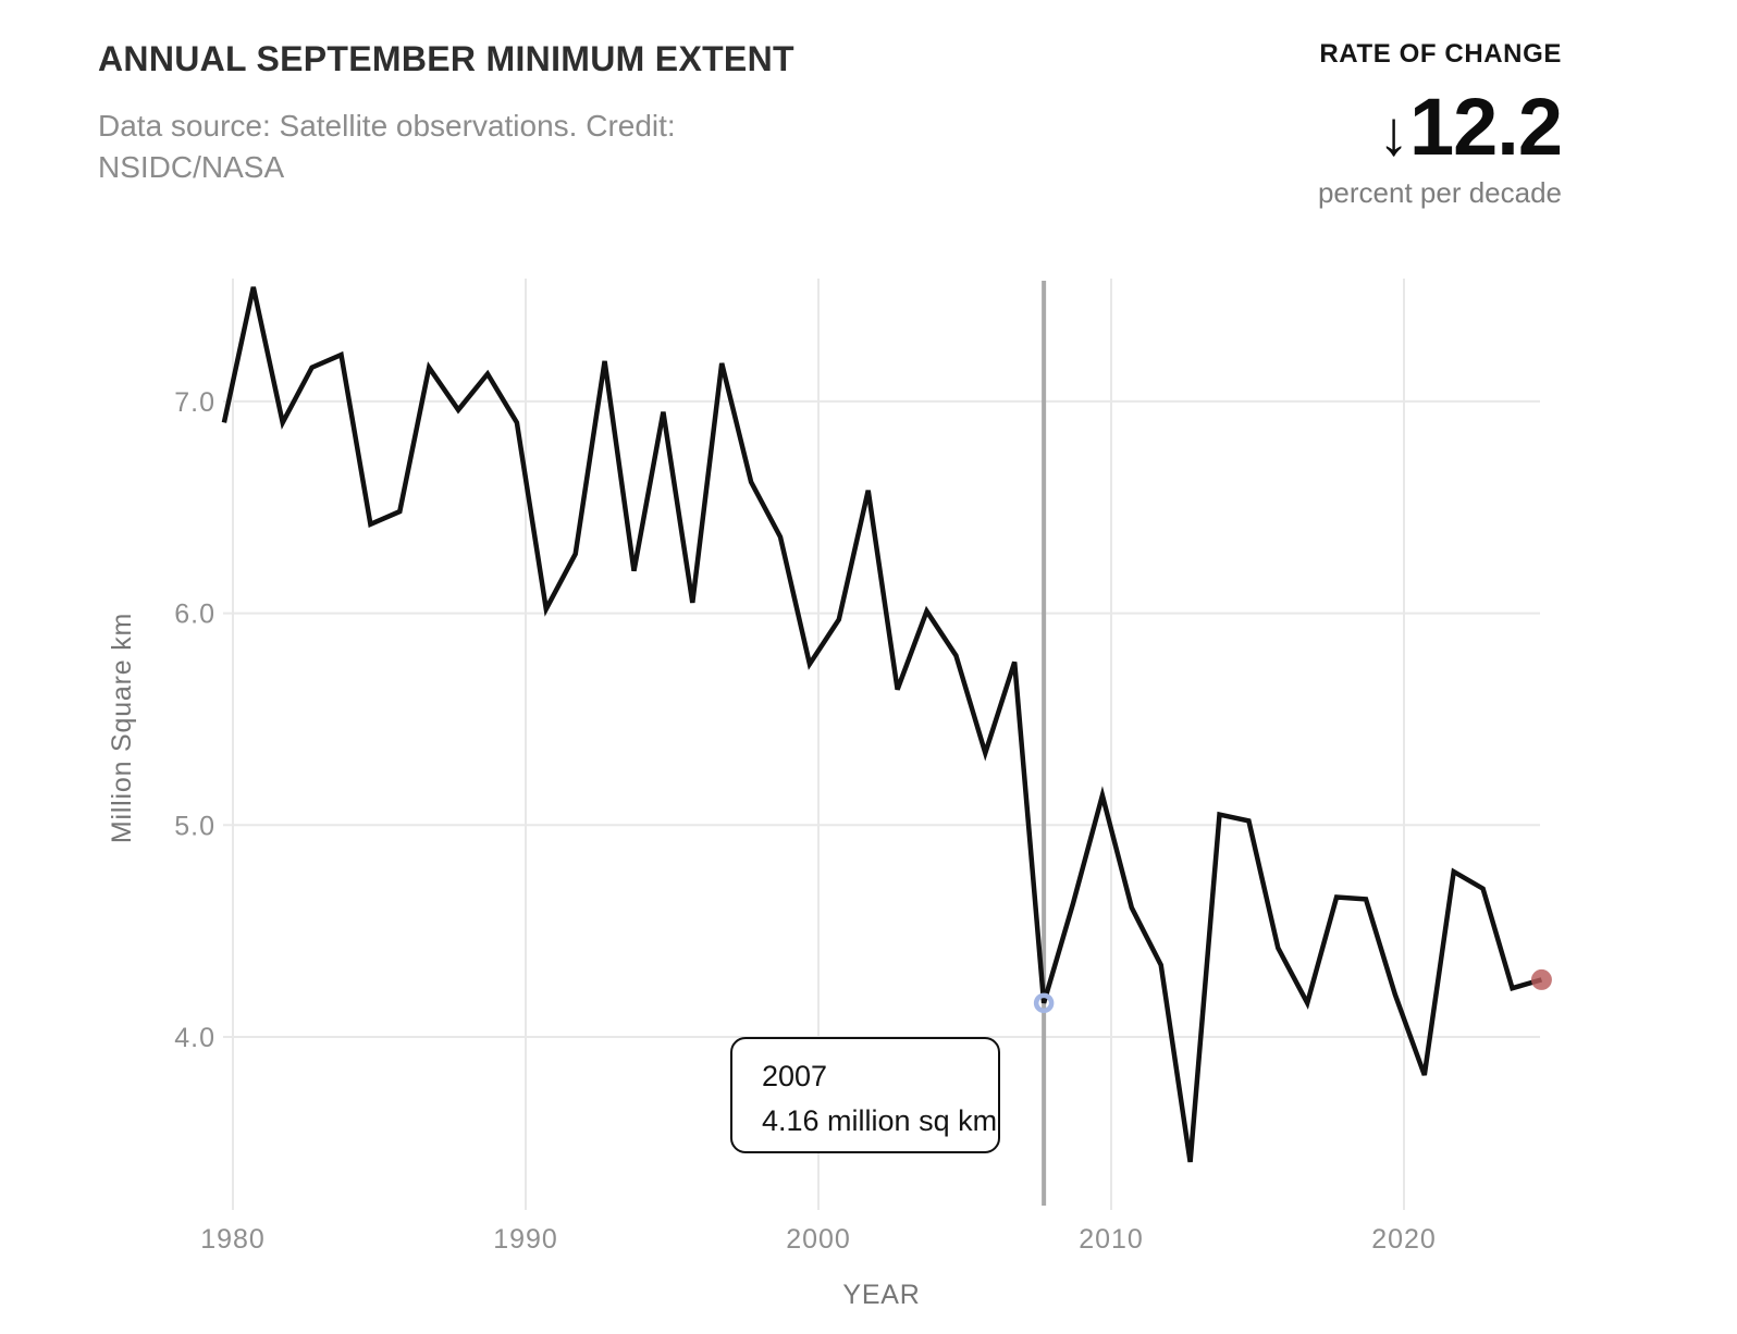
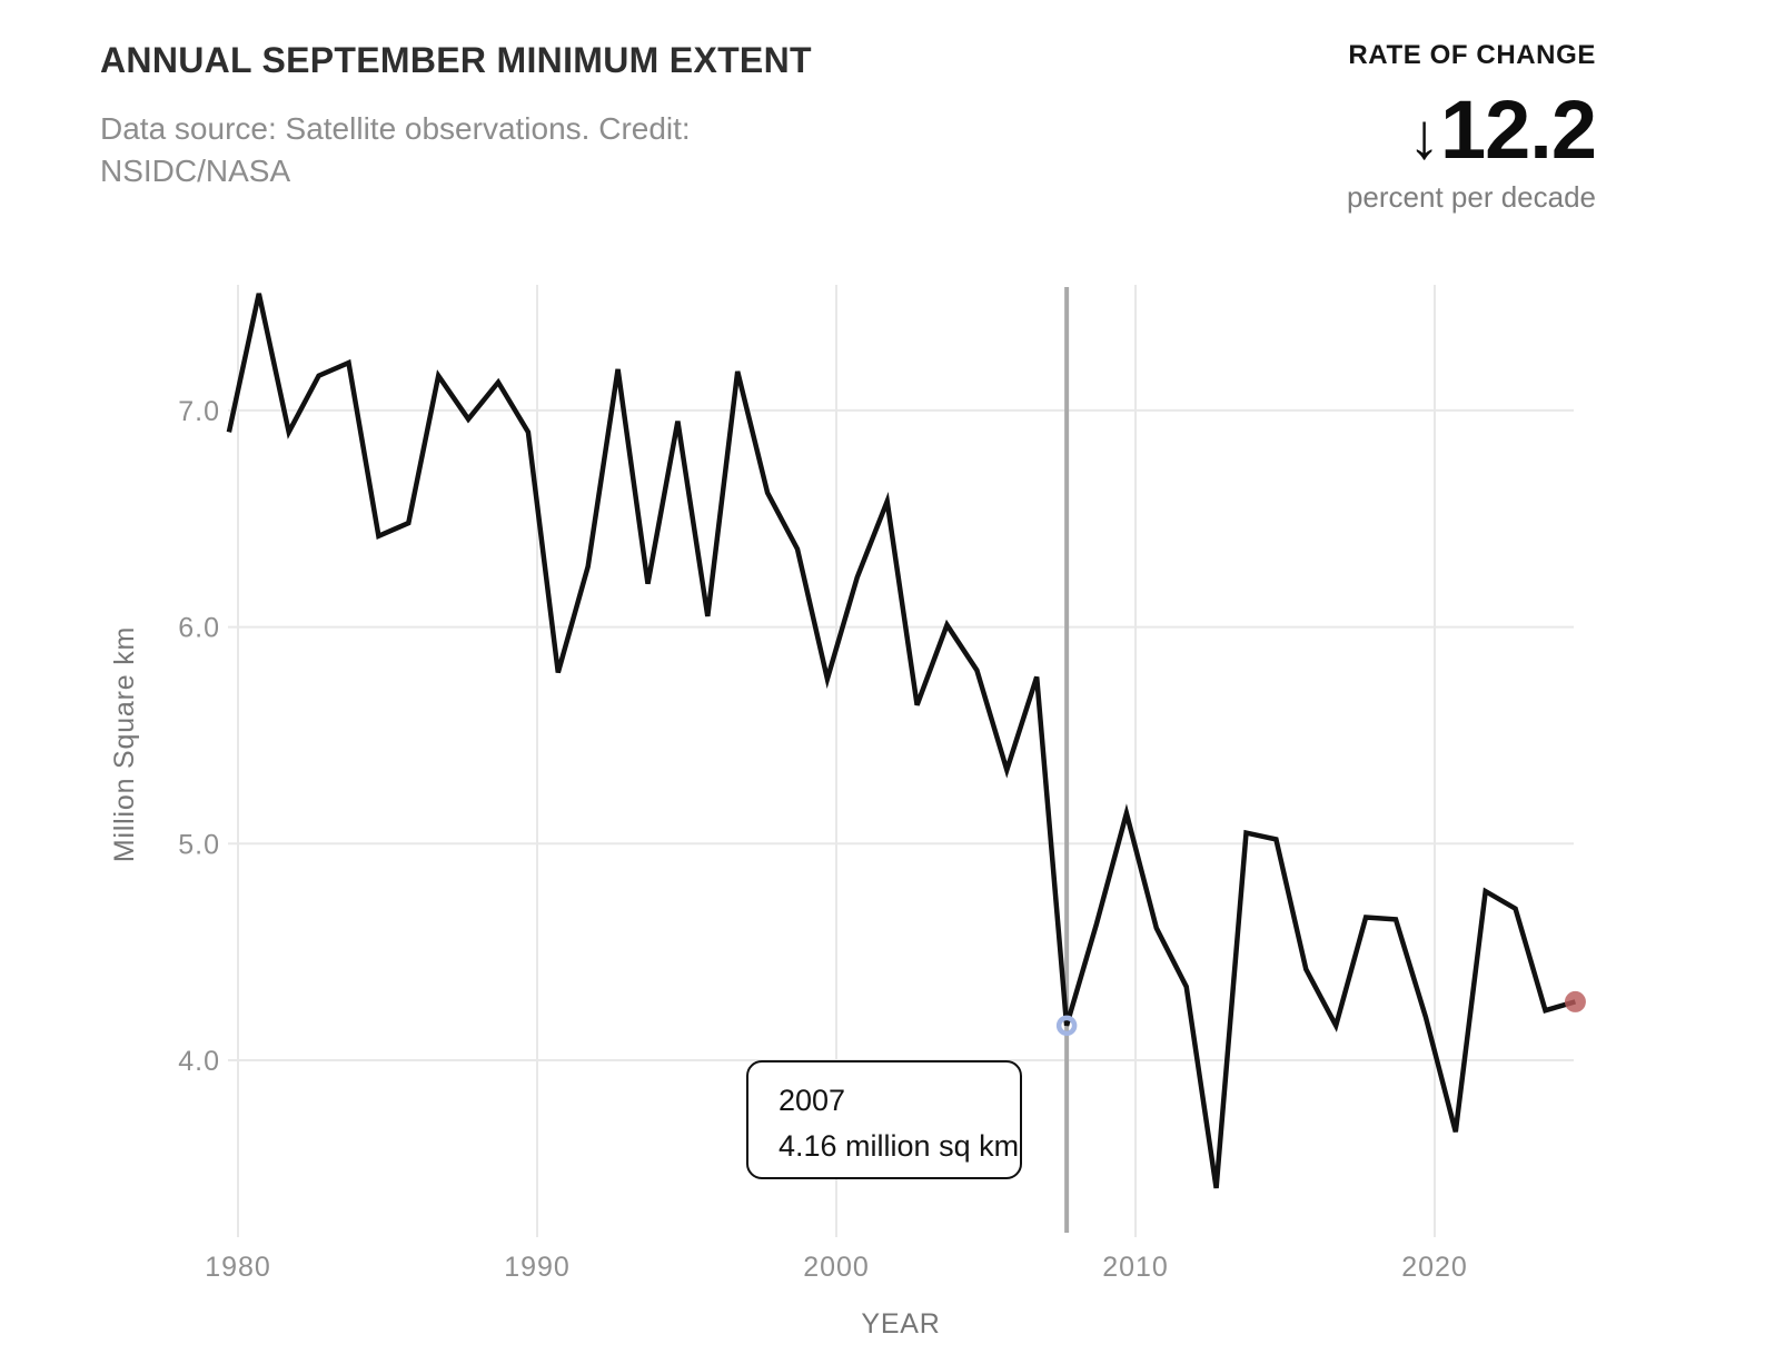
1990: 6.02 -> 5.79
2000: 5.97 -> 6.23
2020: 3.82 -> 3.67
